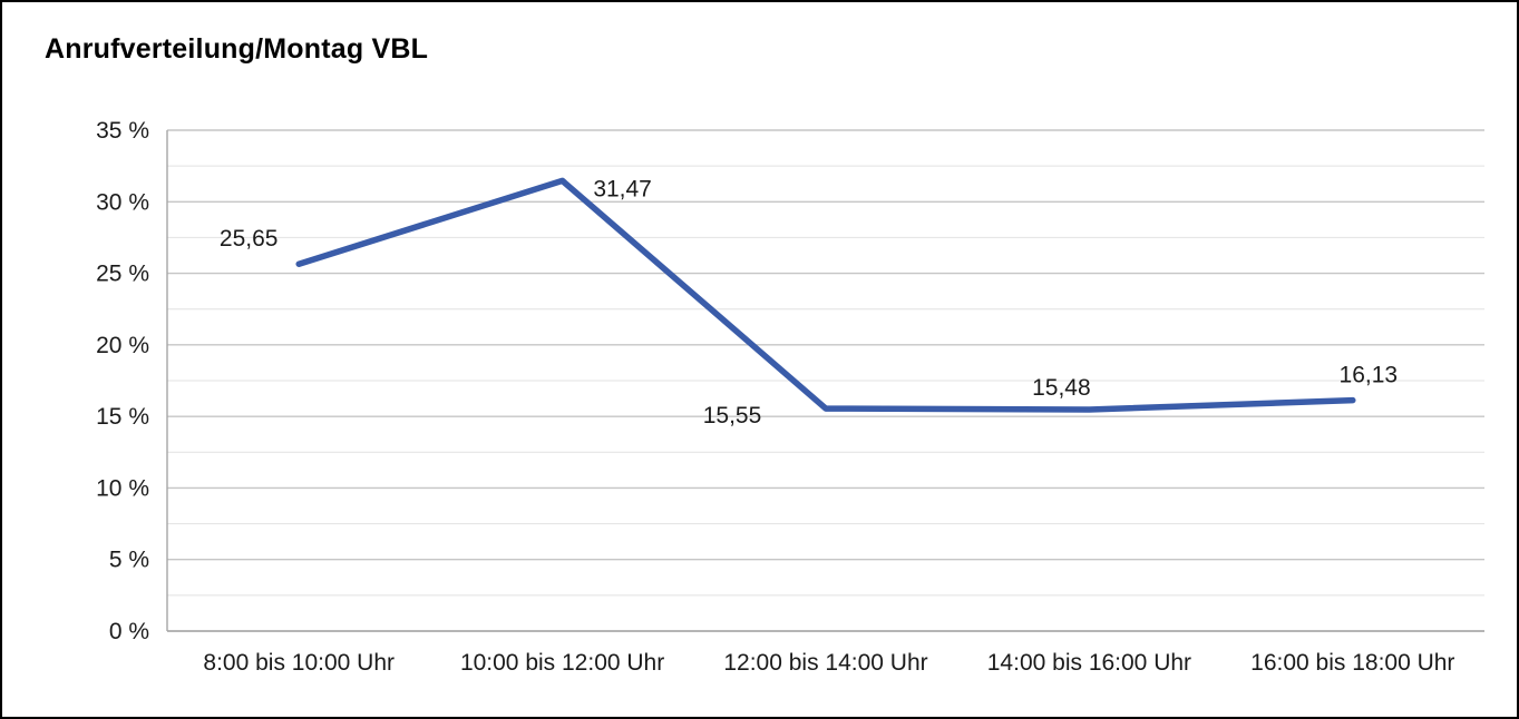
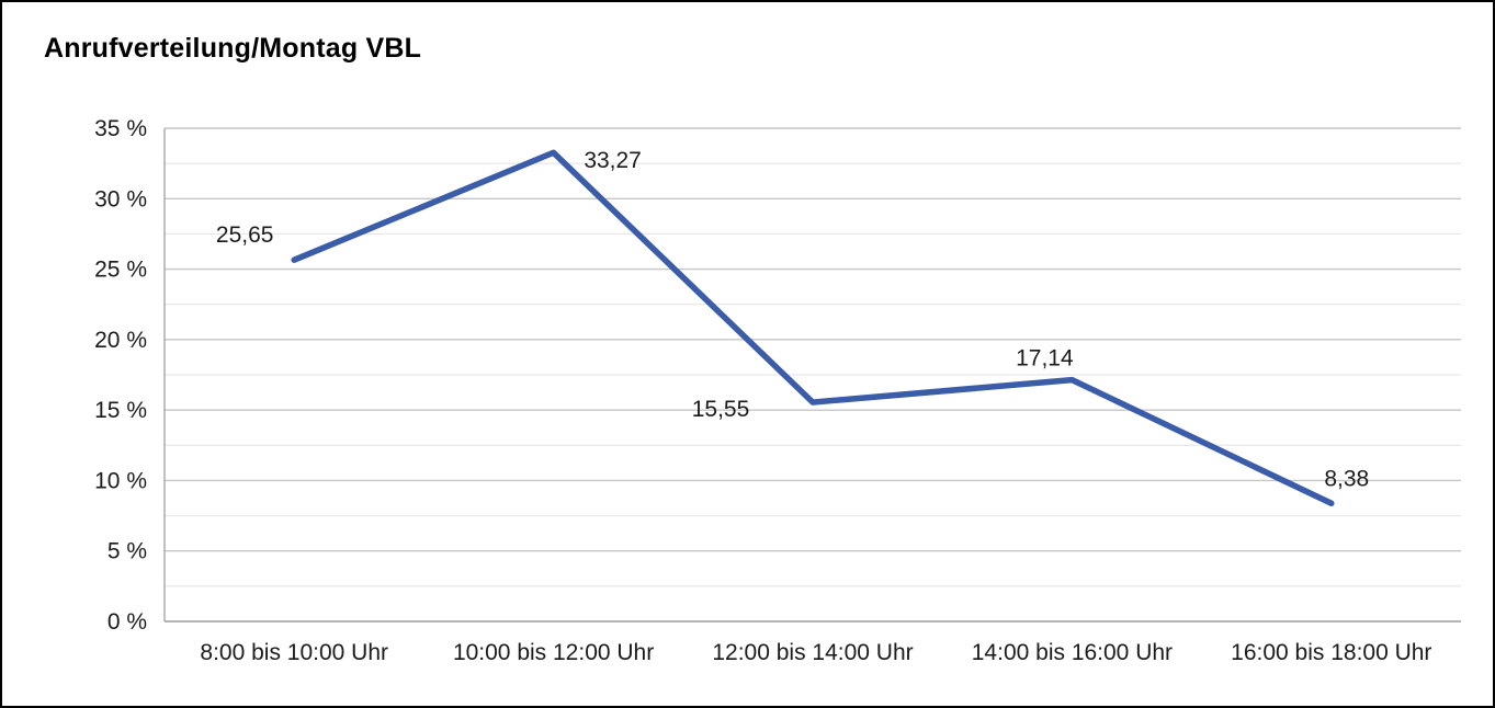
10:00 bis 12:00 Uhr: 31,47 -> 33,27
14:00 bis 16:00 Uhr: 15,48 -> 17,14
16:00 bis 18:00 Uhr: 16,13 -> 8,38
